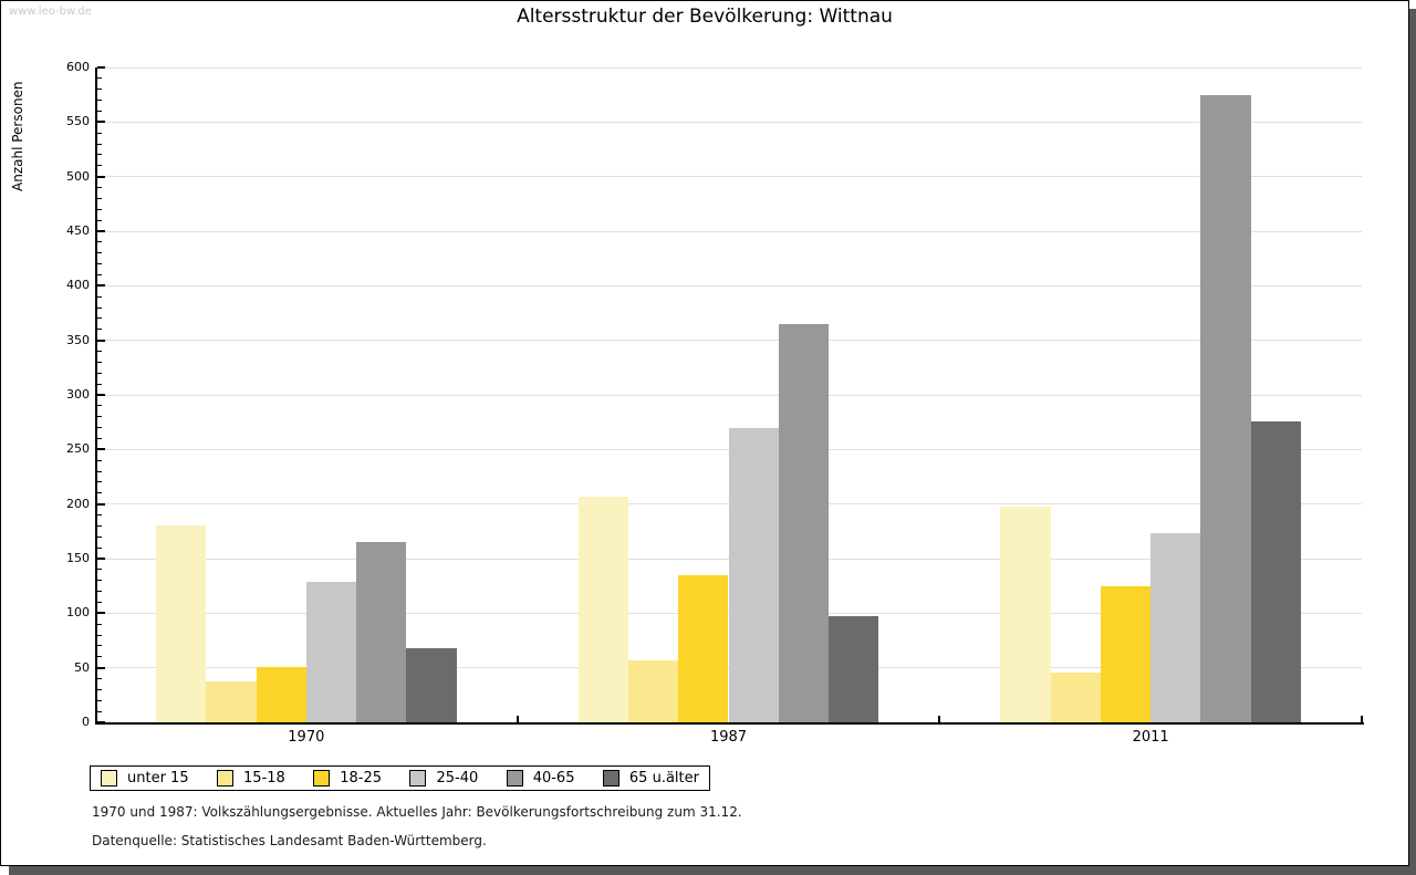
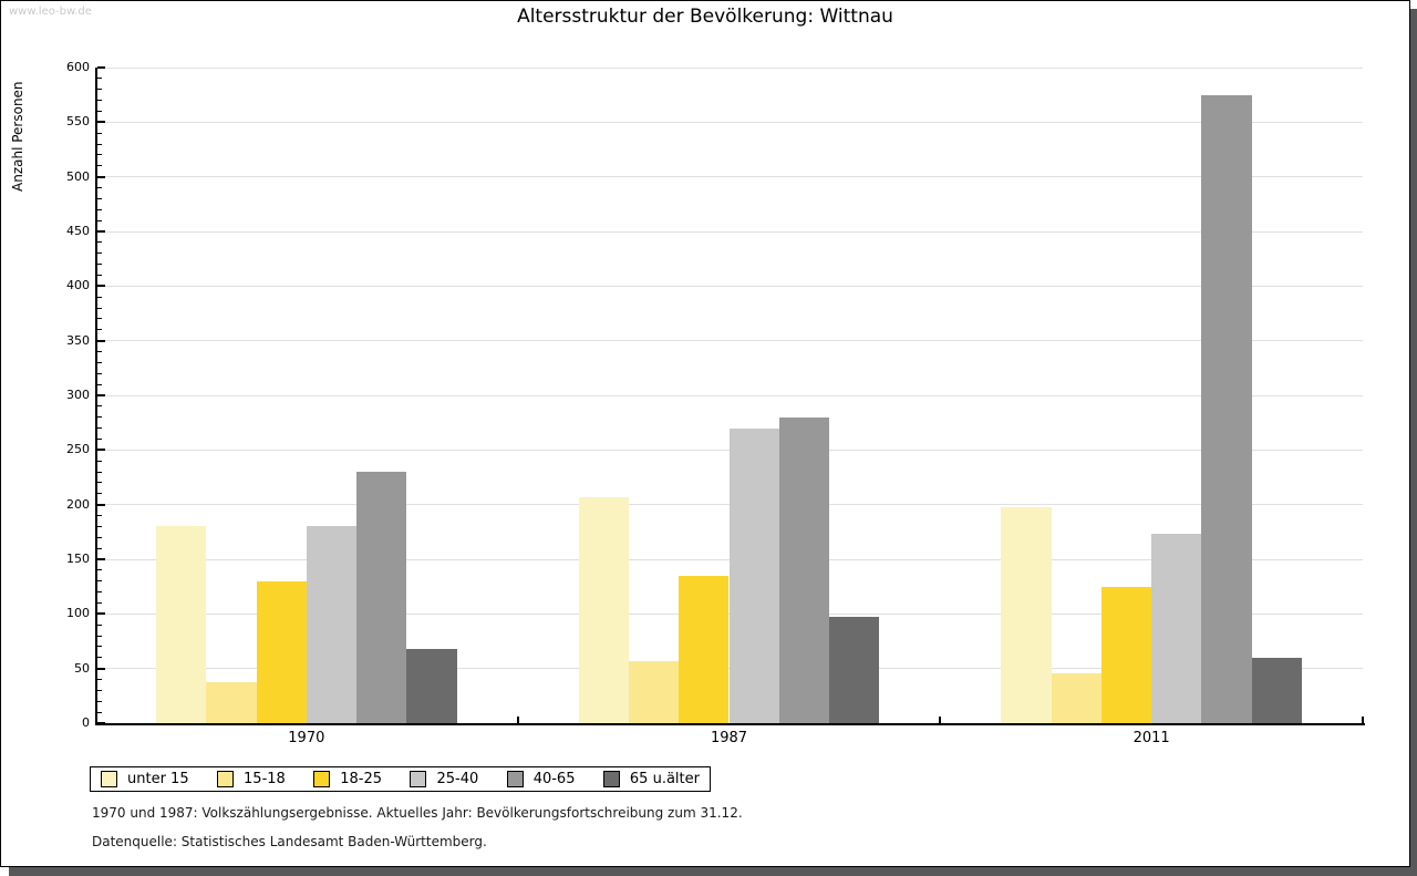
18-25/1970: 50 -> 130
25-40/1970: 130 -> 180
40-65/1970: 160 -> 230
40-65/1987: 360 -> 280
65 u.älter/2011: 280 -> 60
